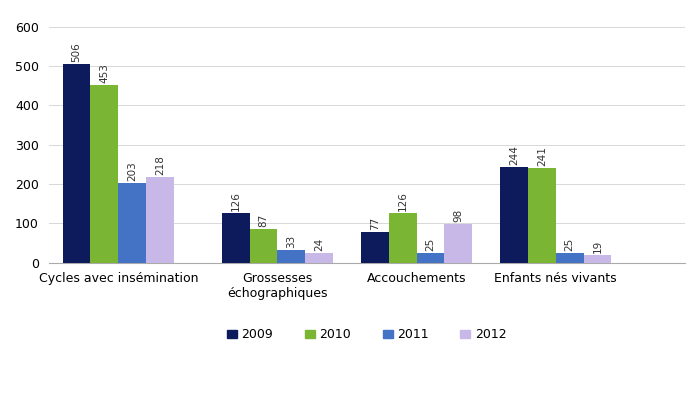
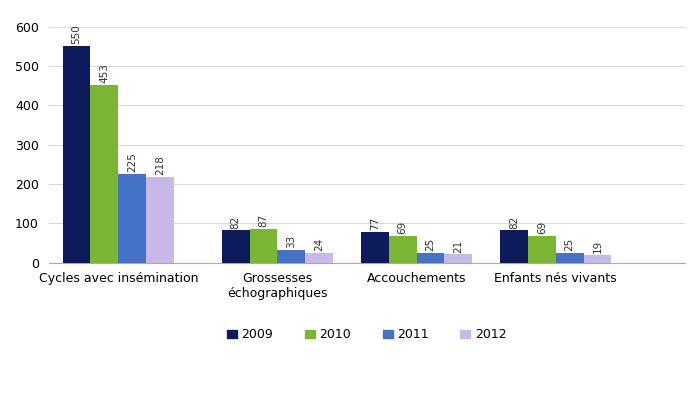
2009/Cycles avec insémination: 506 -> 550
2011/Cycles avec insémination: 203 -> 225
2009/Grossesses échographiques: 126 -> 82
2010/Accouchements: 126 -> 69
2012/Accouchements: 98 -> 21
2009/Enfants nés vivants: 244 -> 82
2010/Enfants nés vivants: 241 -> 69
